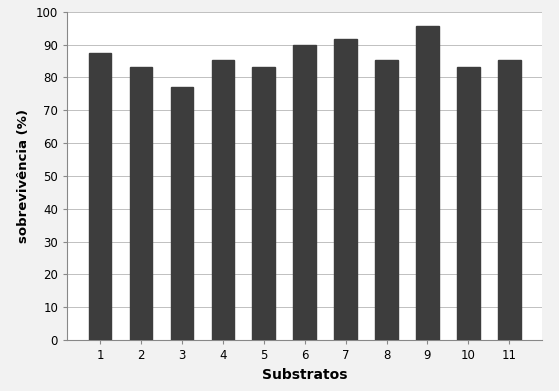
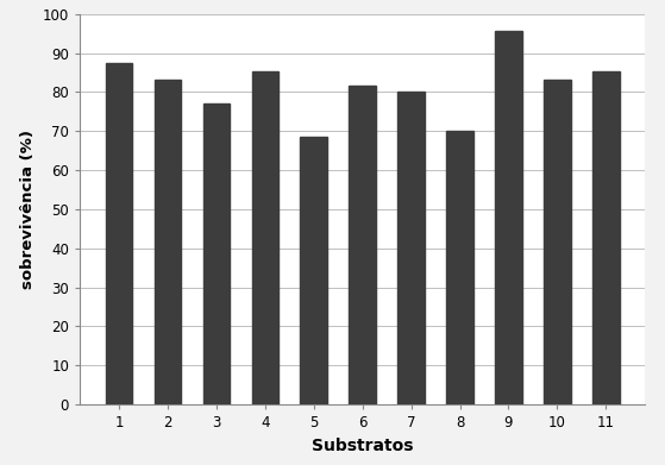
5: 83.3 -> 68.5
6: 90.0 -> 81.5
7: 91.7 -> 80.0
8: 85.4 -> 70.0
